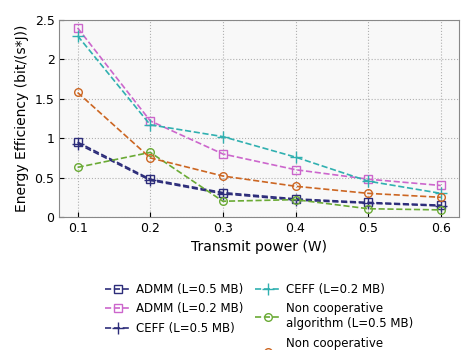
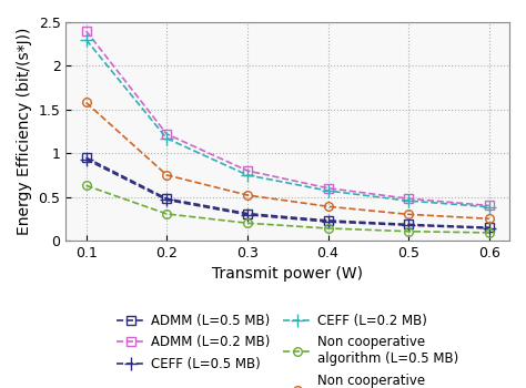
Non cooperative algorithm (L=0.5 MB)/0.2: 0.82 -> 0.30
CEFF (L=0.2 MB)/0.3: 1.02 -> 0.75
Non cooperative algorithm (L=0.5 MB)/0.4: 0.22 -> 0.14
CEFF (L=0.2 MB)/0.4: 0.76 -> 0.57
CEFF (L=0.2 MB)/0.6: 0.30 -> 0.39
